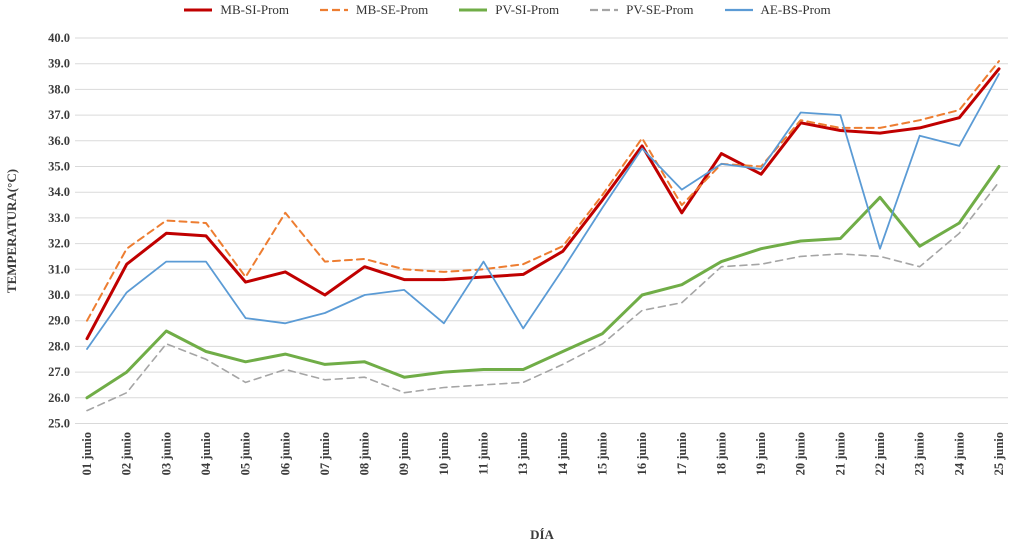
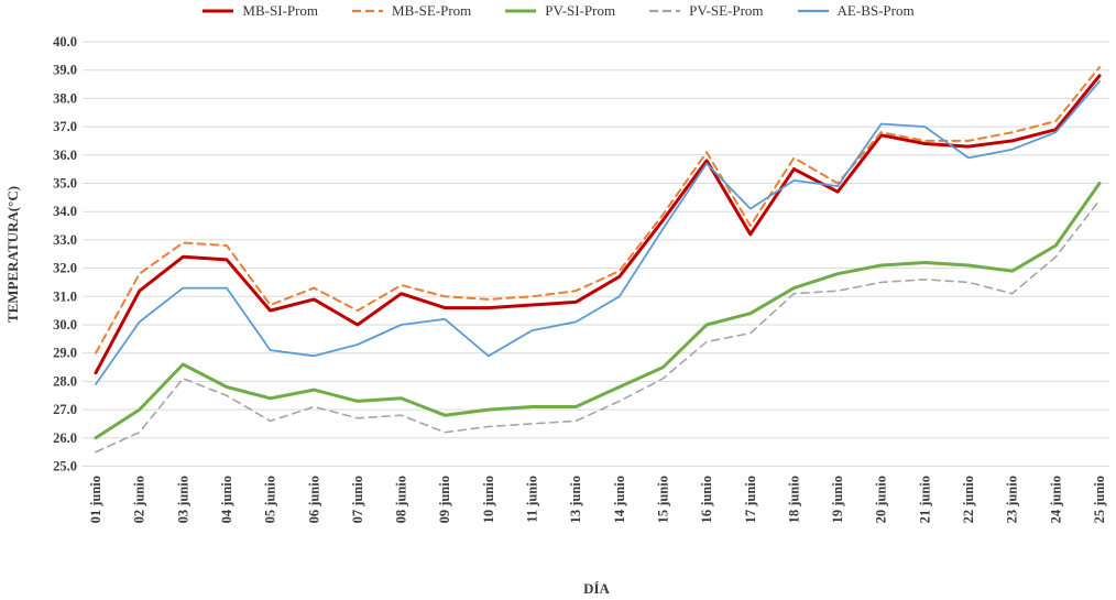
MB-SE-Prom/06 junio: 33.2 -> 31.3
MB-SE-Prom/07 junio: 31.3 -> 30.5
AE-BS-Prom/11 junio: 31.3 -> 29.8
AE-BS-Prom/13 junio: 28.7 -> 30.1
MB-SE-Prom/18 junio: 35.1 -> 35.9
PV-SI-Prom/22 junio: 33.8 -> 32.1
AE-BS-Prom/22 junio: 31.8 -> 35.9
AE-BS-Prom/24 junio: 35.8 -> 36.8
